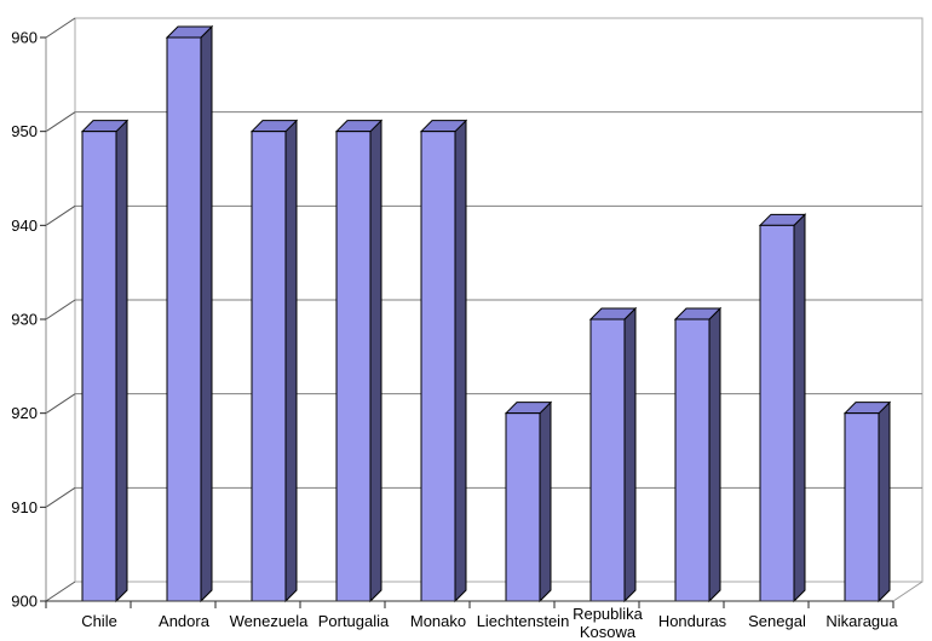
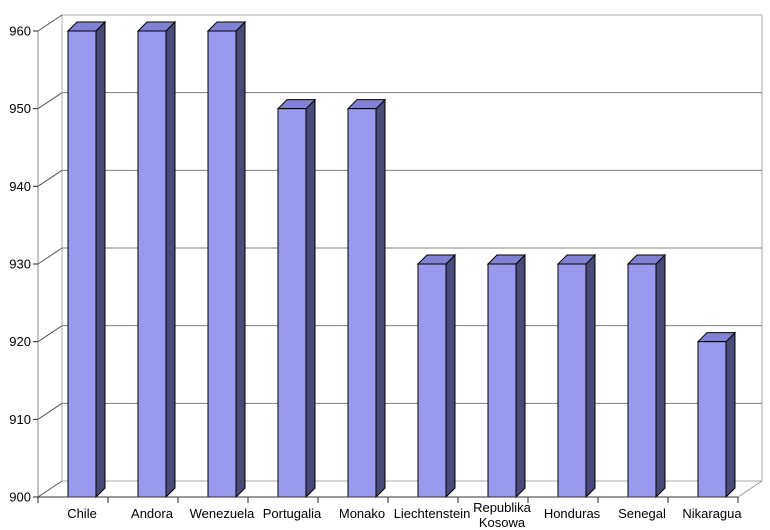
Chile: 950 -> 960
Wenezuela: 950 -> 960
Liechtenstein: 920 -> 930
Senegal: 940 -> 930
